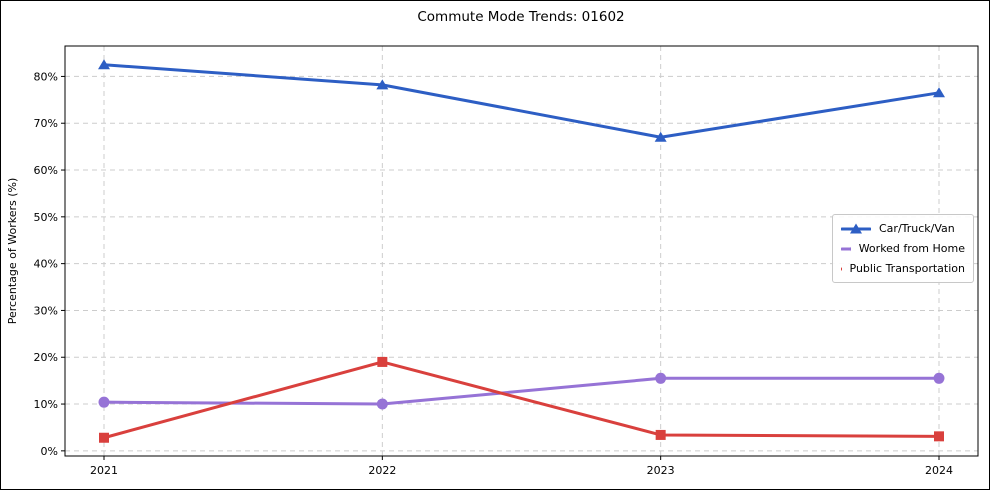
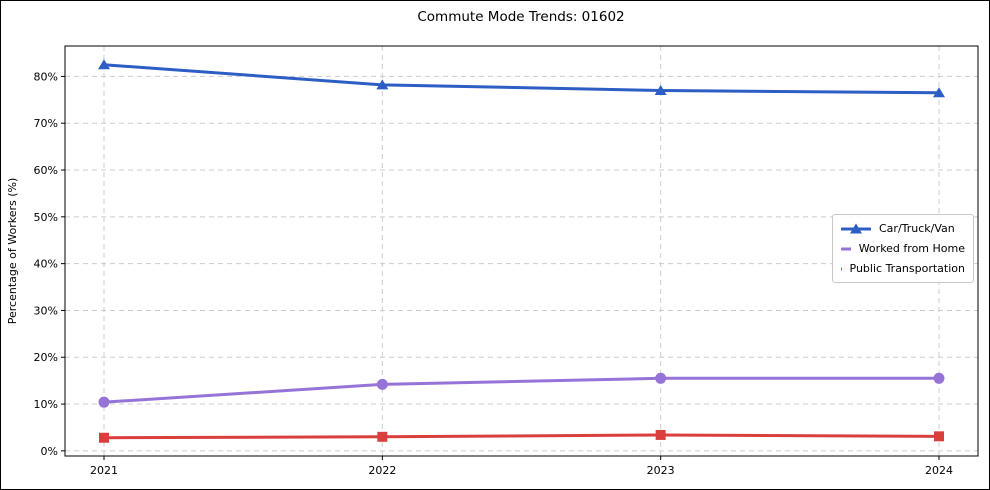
Worked from Home/2022: 10% -> 14%
Public Transportation/2022: 19% -> 3%
Car/Truck/Van/2023: 67% -> 77%
